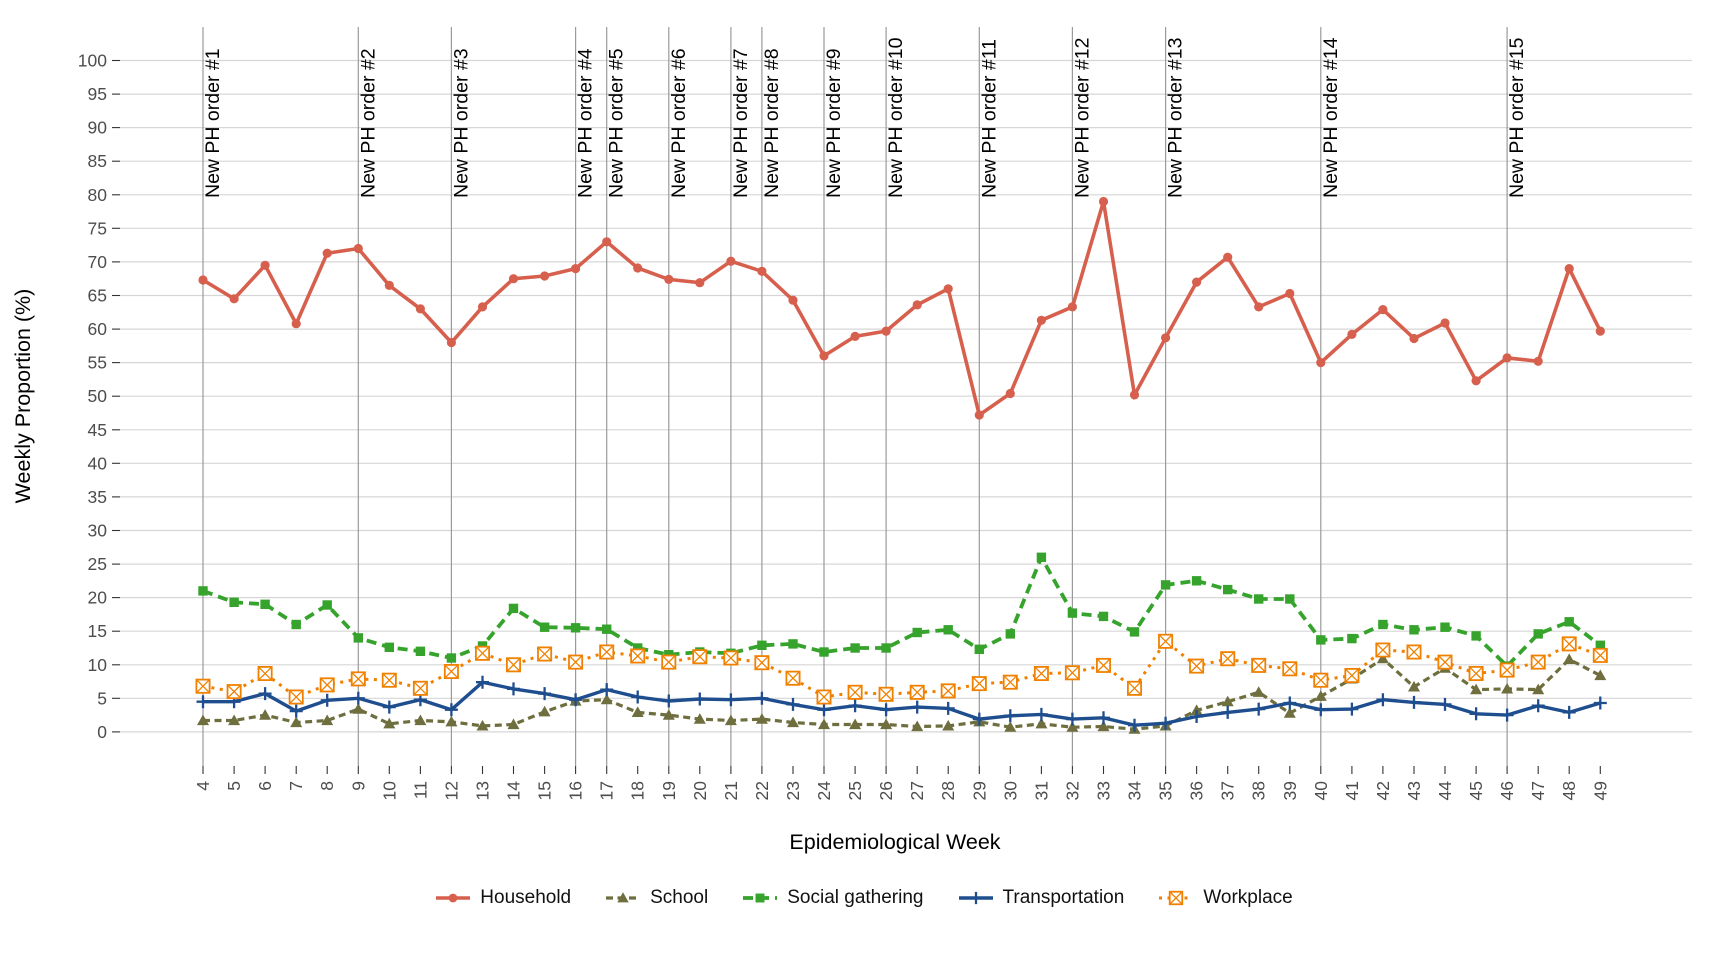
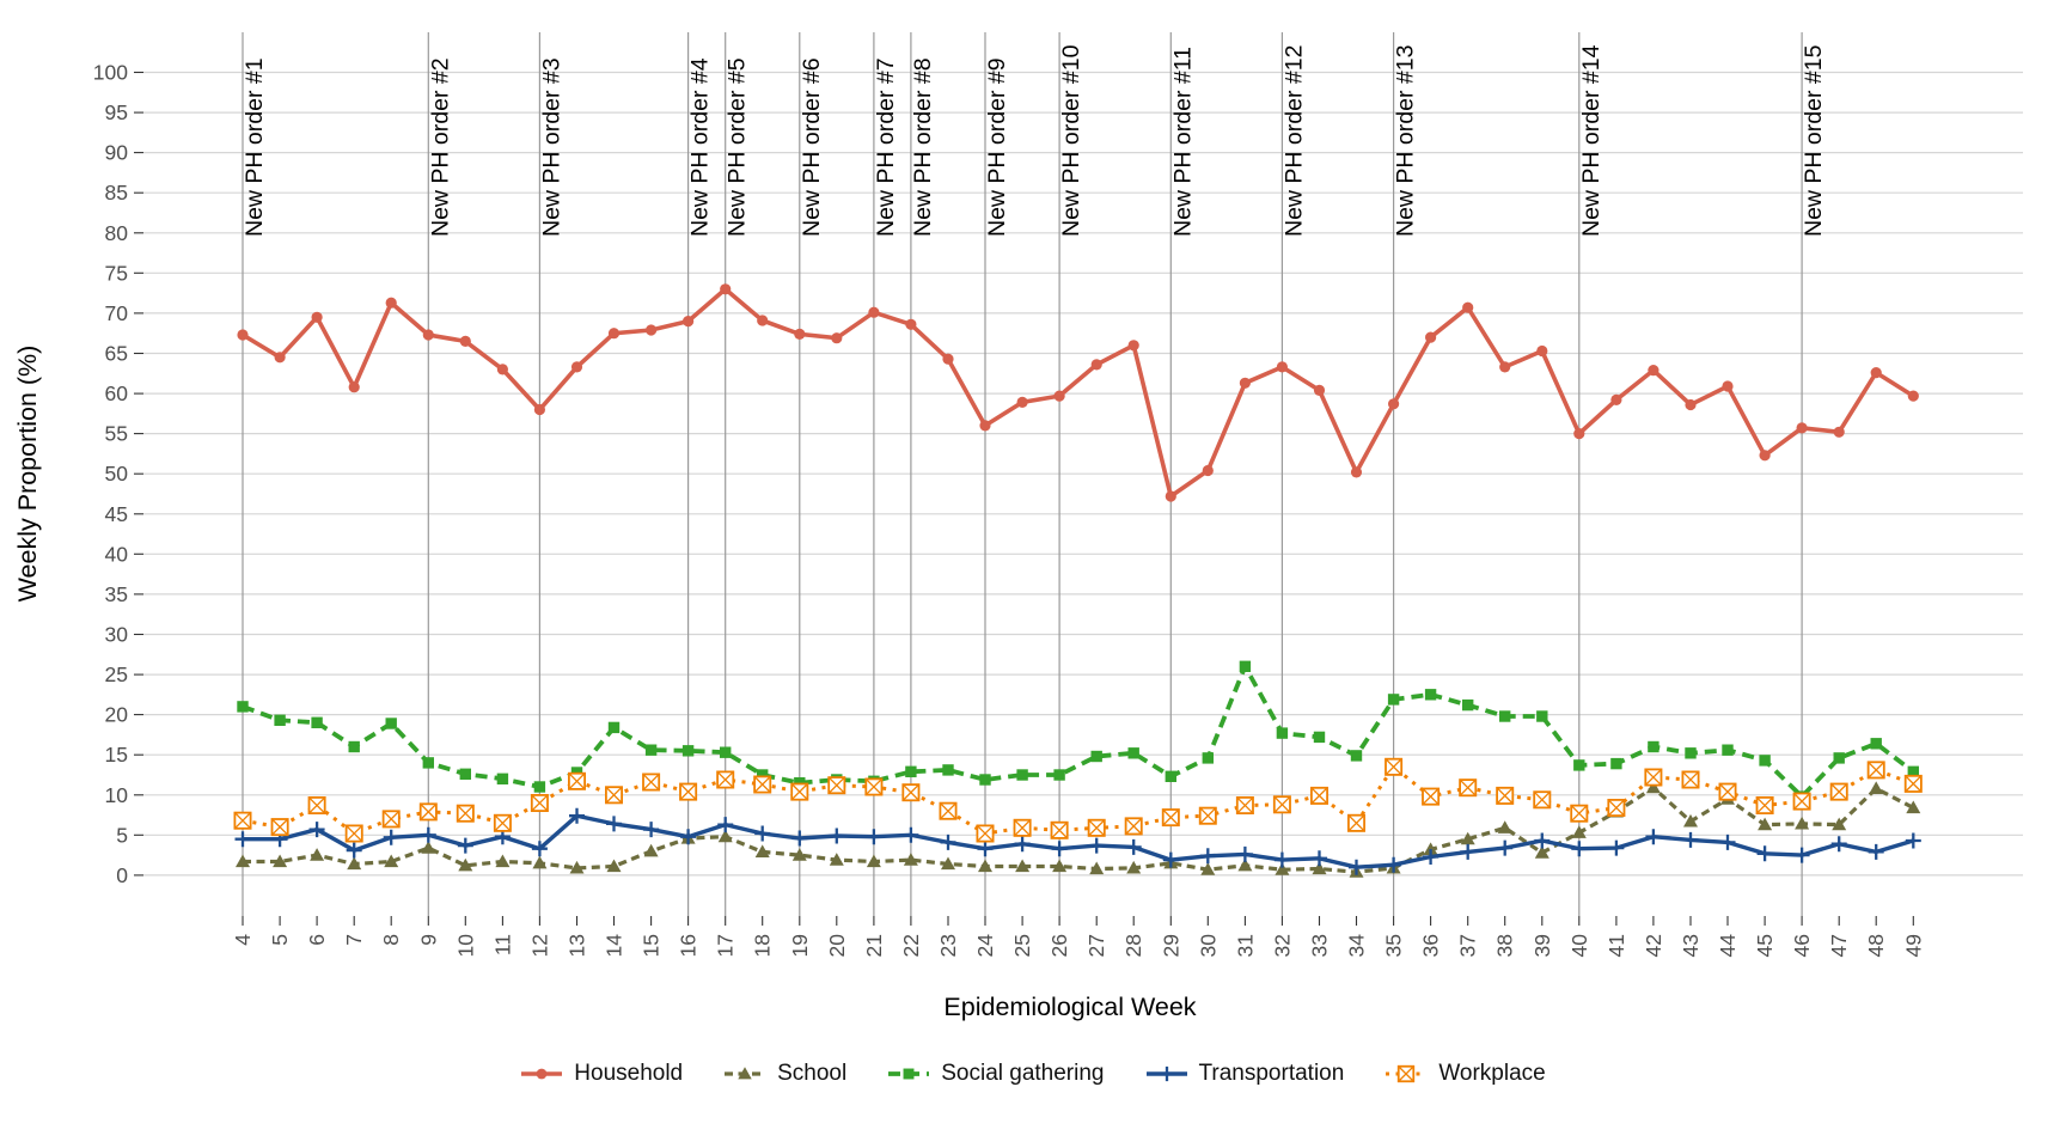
Household/9: 72 -> 67
Household/33: 79 -> 60
Household/48: 69 -> 63
